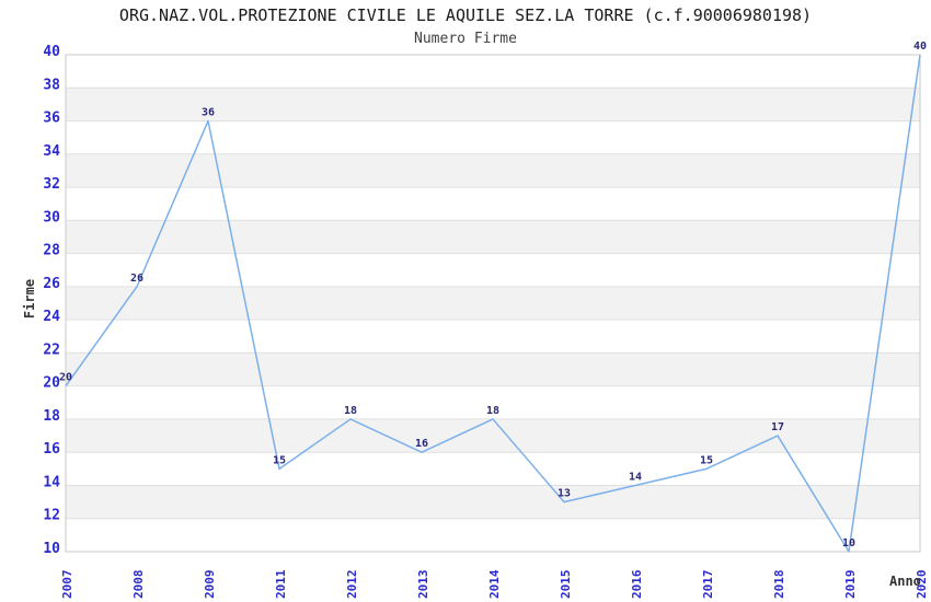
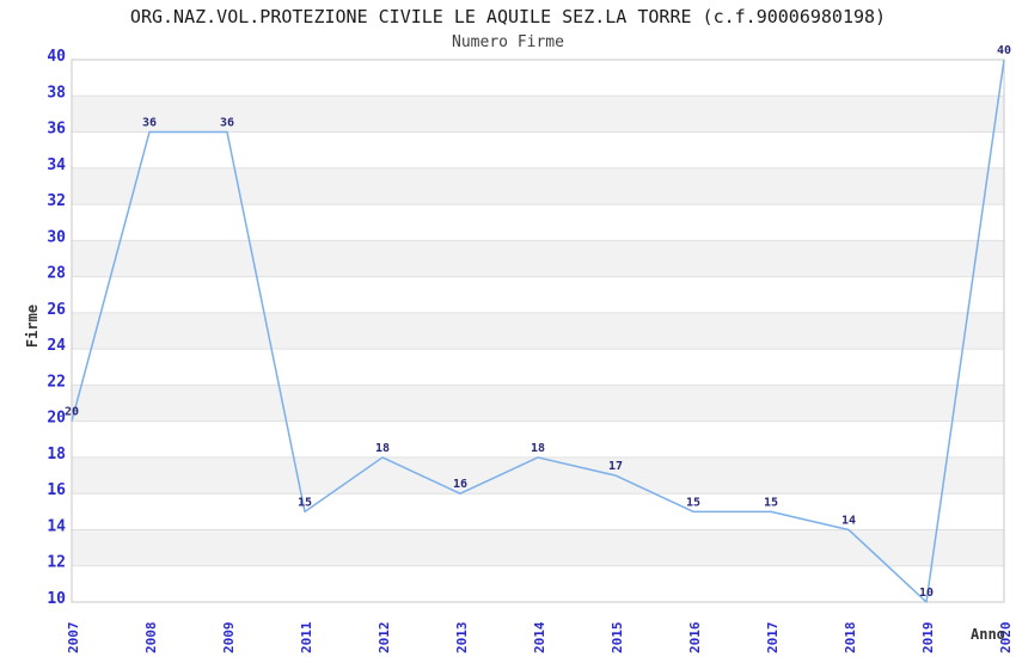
2008: 26 -> 36
2015: 13 -> 17
2016: 14 -> 15
2018: 17 -> 14
